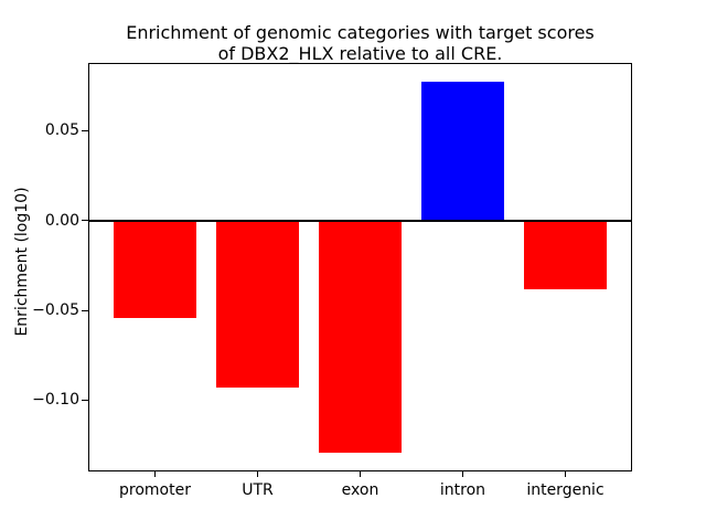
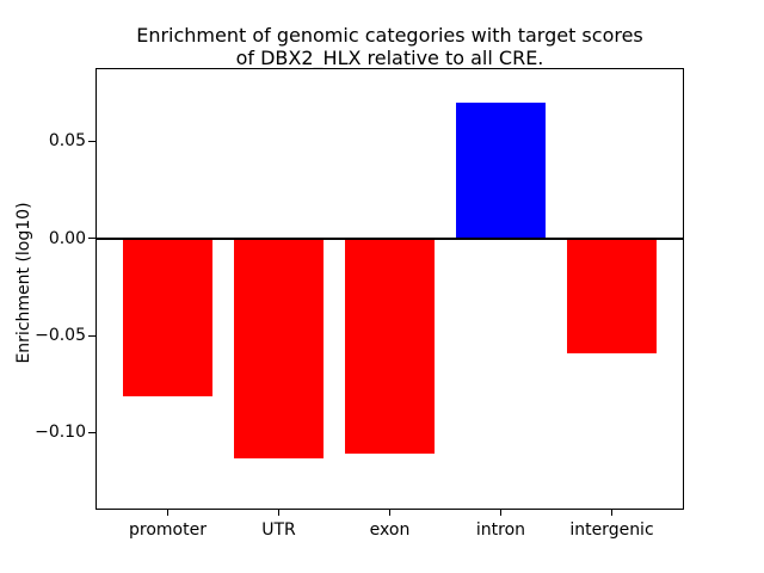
promoter: -0.054 -> -0.081
UTR: -0.093 -> -0.113
exon: -0.129 -> -0.111
intron: 0.077 -> 0.070
intergenic: -0.038 -> -0.059
